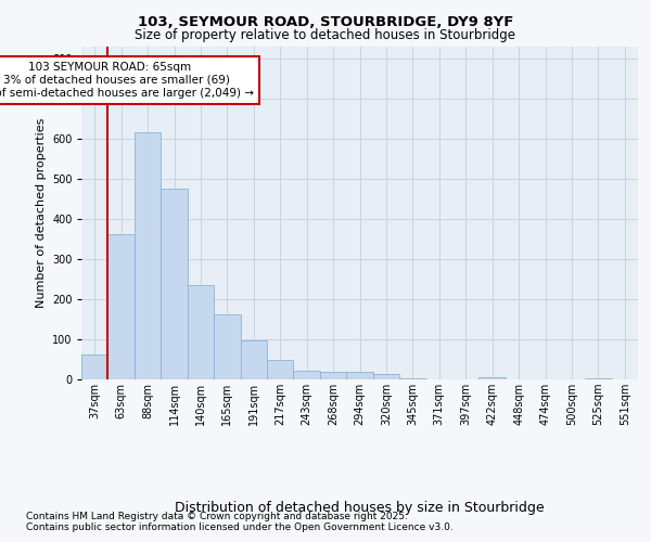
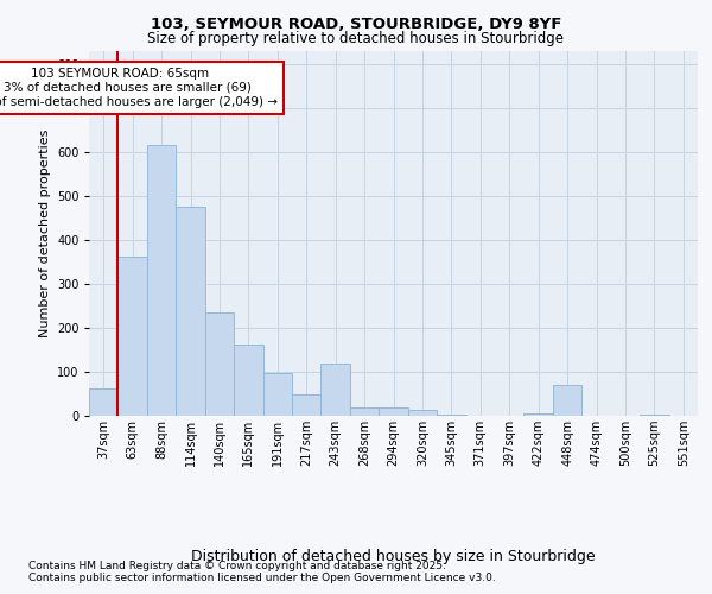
243sqm: 22 -> 120
448sqm: 1 -> 70
